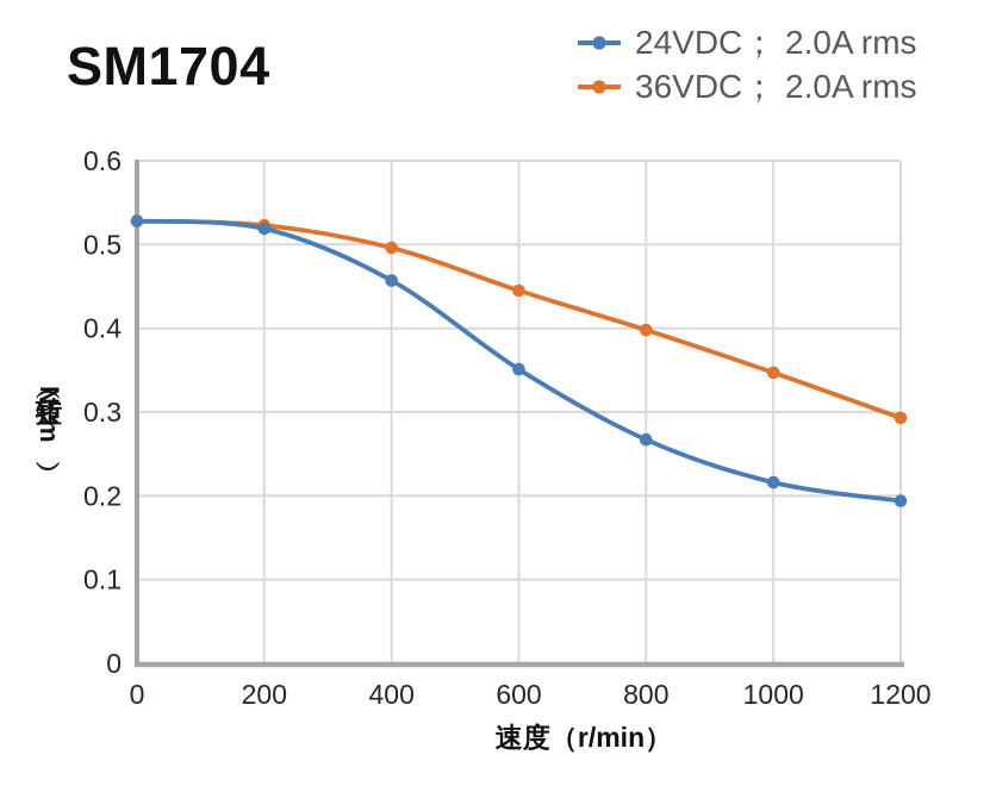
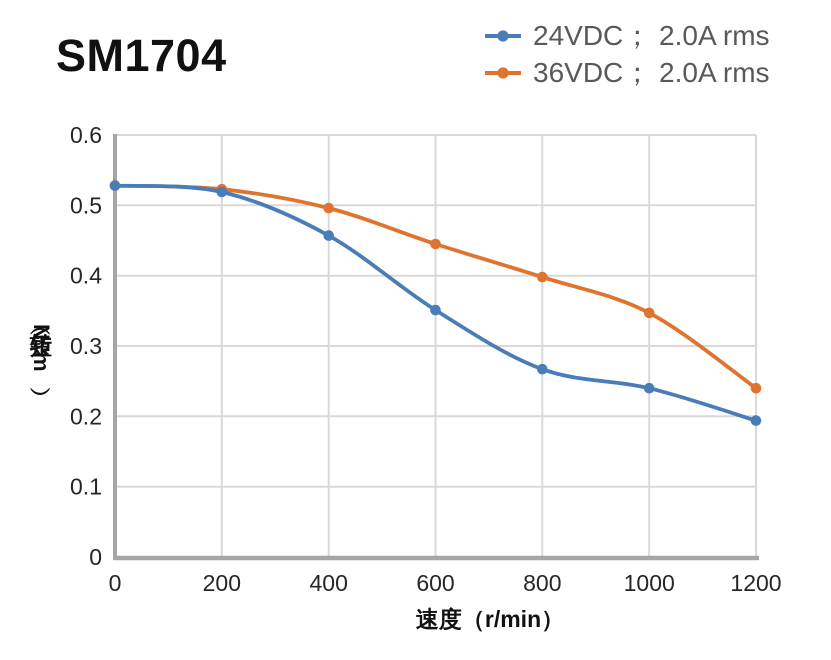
24VDC； 2.0A rms/1000: 0.22 -> 0.24
36VDC； 2.0A rms/1200: 0.29 -> 0.24
